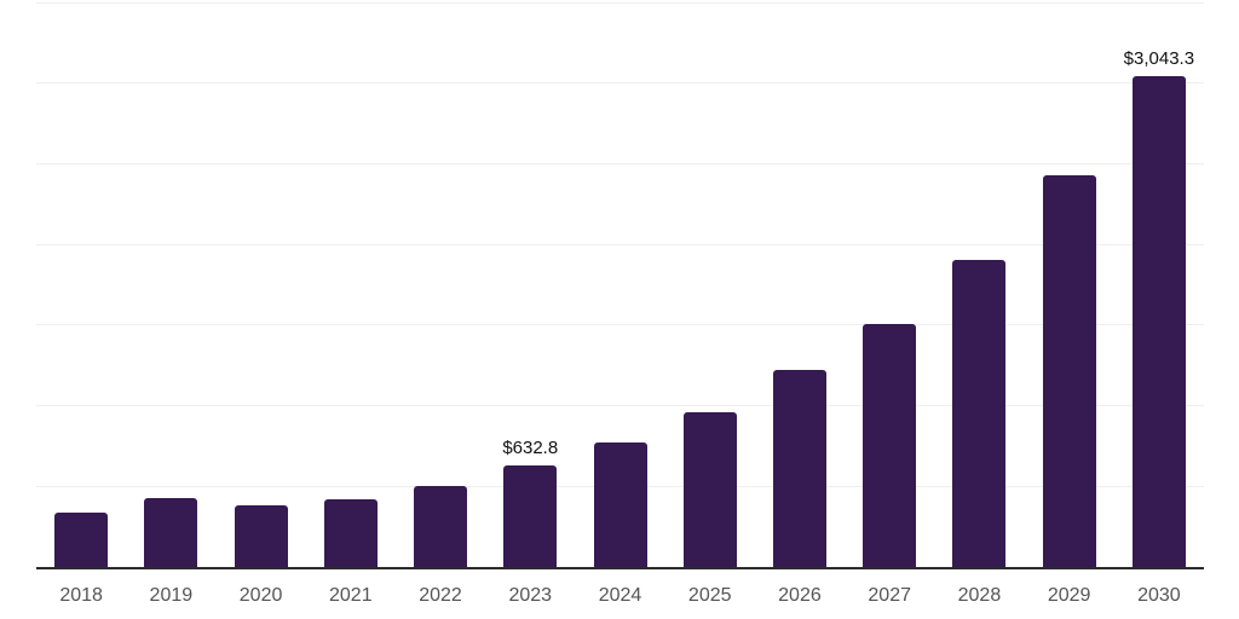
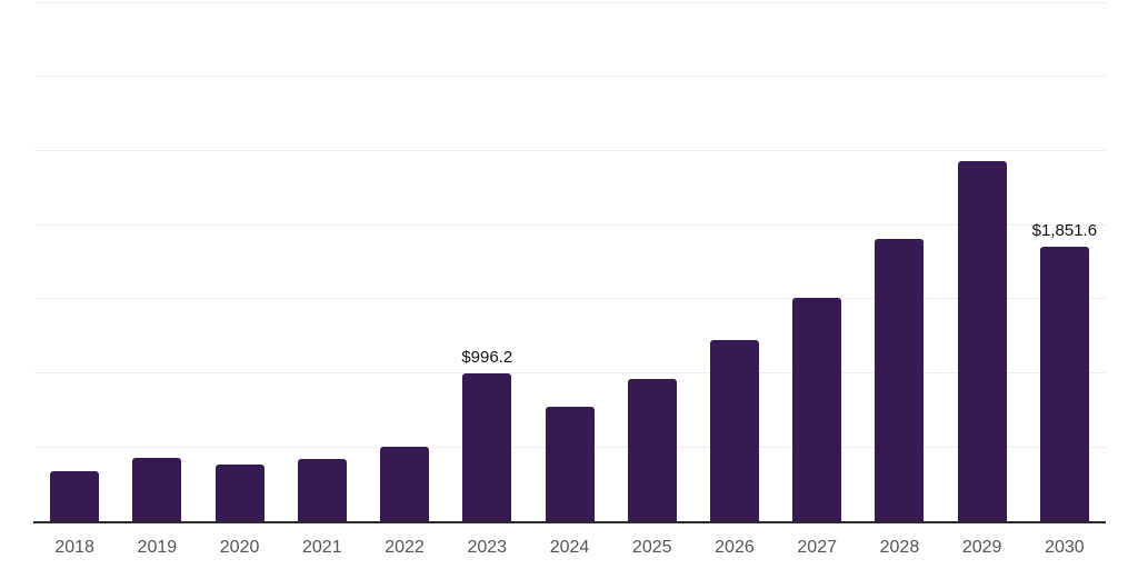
2023: $632.8 -> $996.2
2030: $3,043.3 -> $1,851.6
